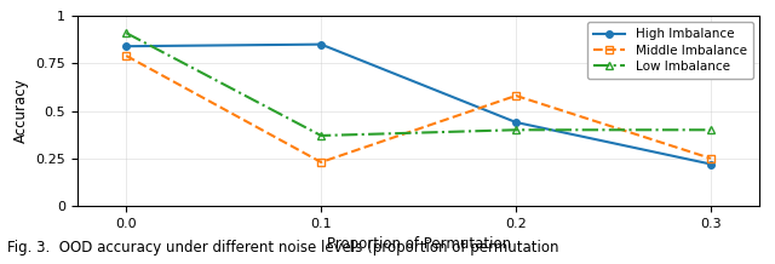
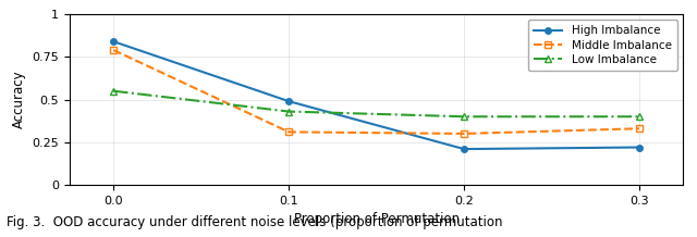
Low Imbalance/0.0: 0.91 -> 0.55
High Imbalance/0.1: 0.85 -> 0.49
Middle Imbalance/0.1: 0.23 -> 0.31
Low Imbalance/0.1: 0.37 -> 0.43
High Imbalance/0.2: 0.44 -> 0.21
Middle Imbalance/0.2: 0.58 -> 0.30
Middle Imbalance/0.3: 0.25 -> 0.33
